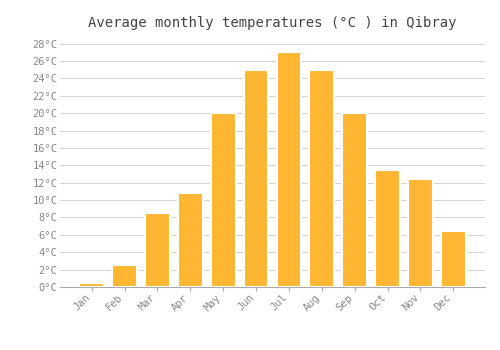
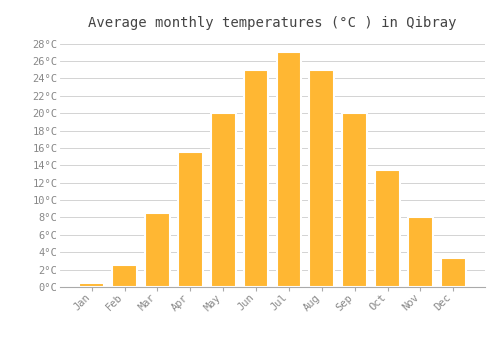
Apr: 10.8°C -> 15.5°C
Nov: 12.4°C -> 8.0°C
Dec: 6.4°C -> 3.3°C
